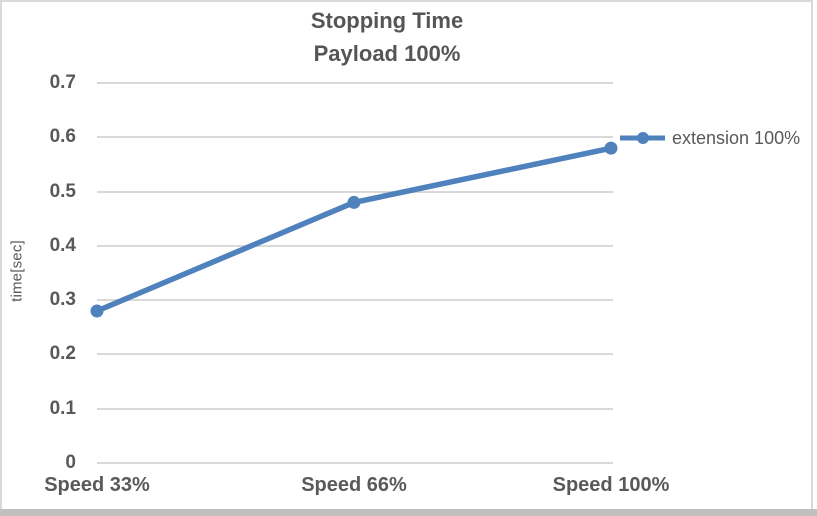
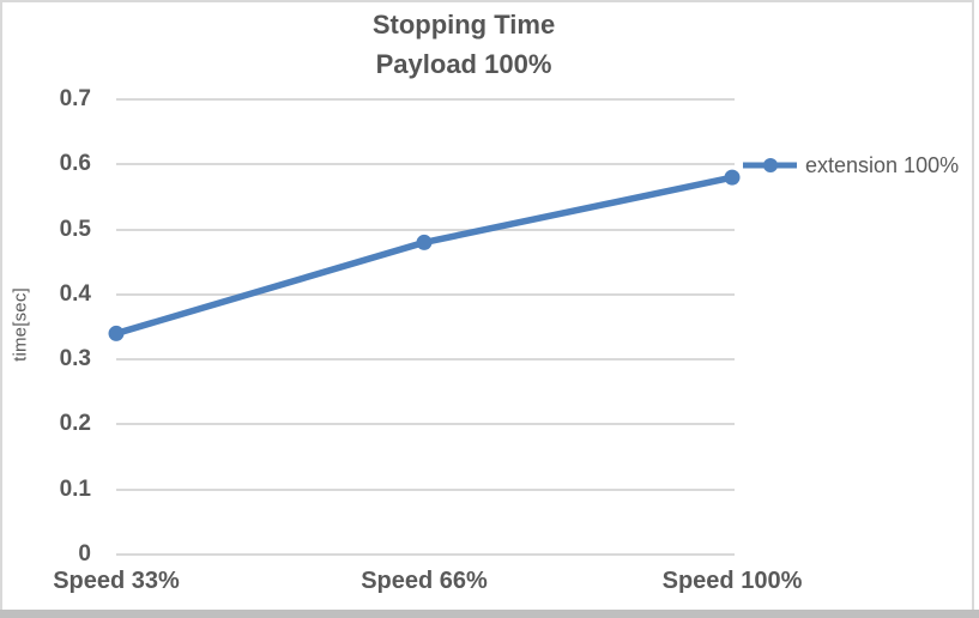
Speed 33%: 0.28 -> 0.34
